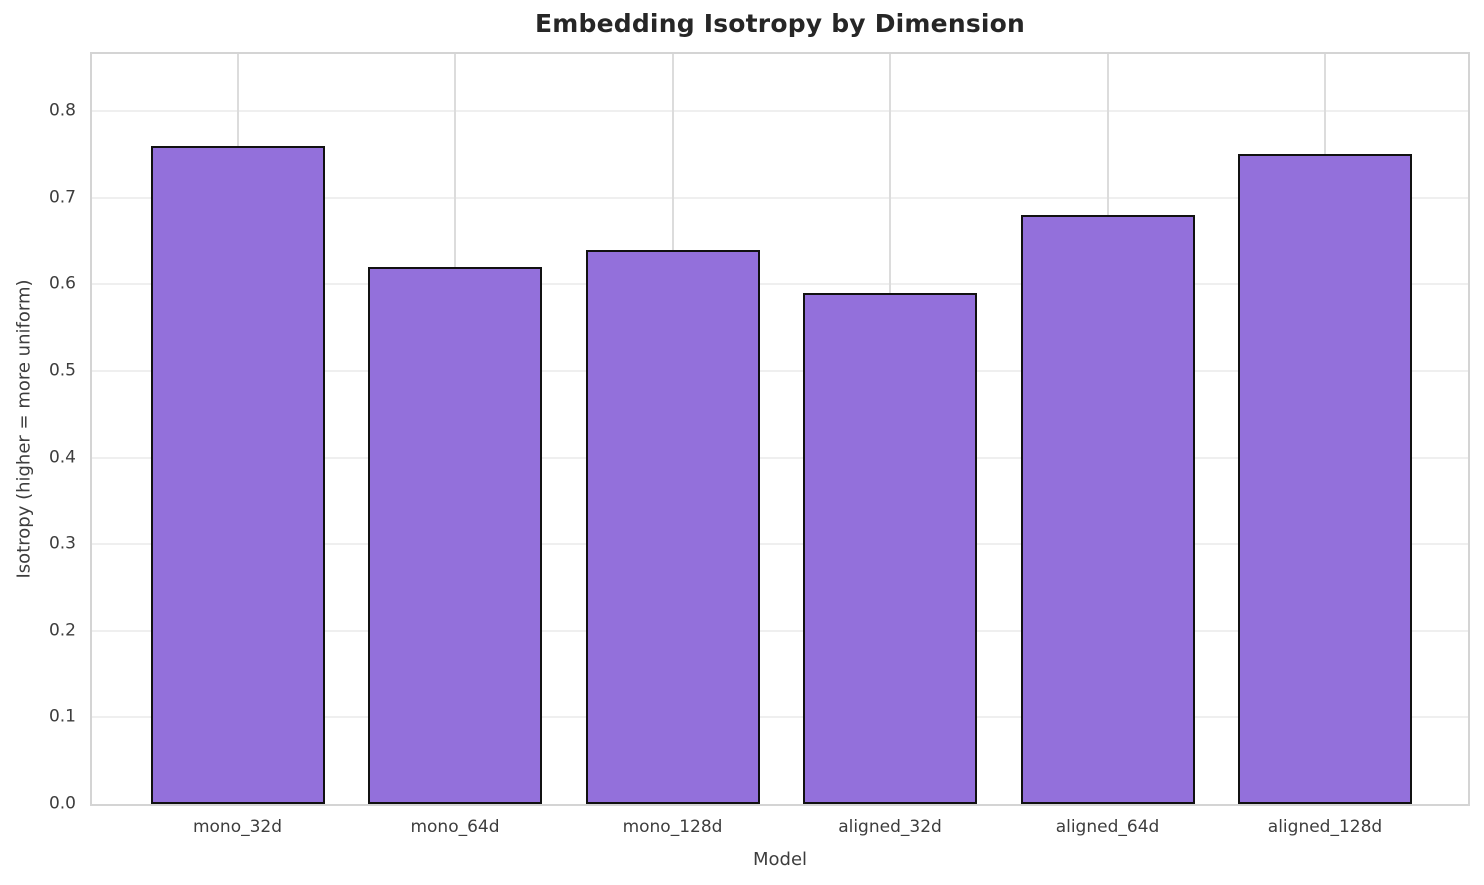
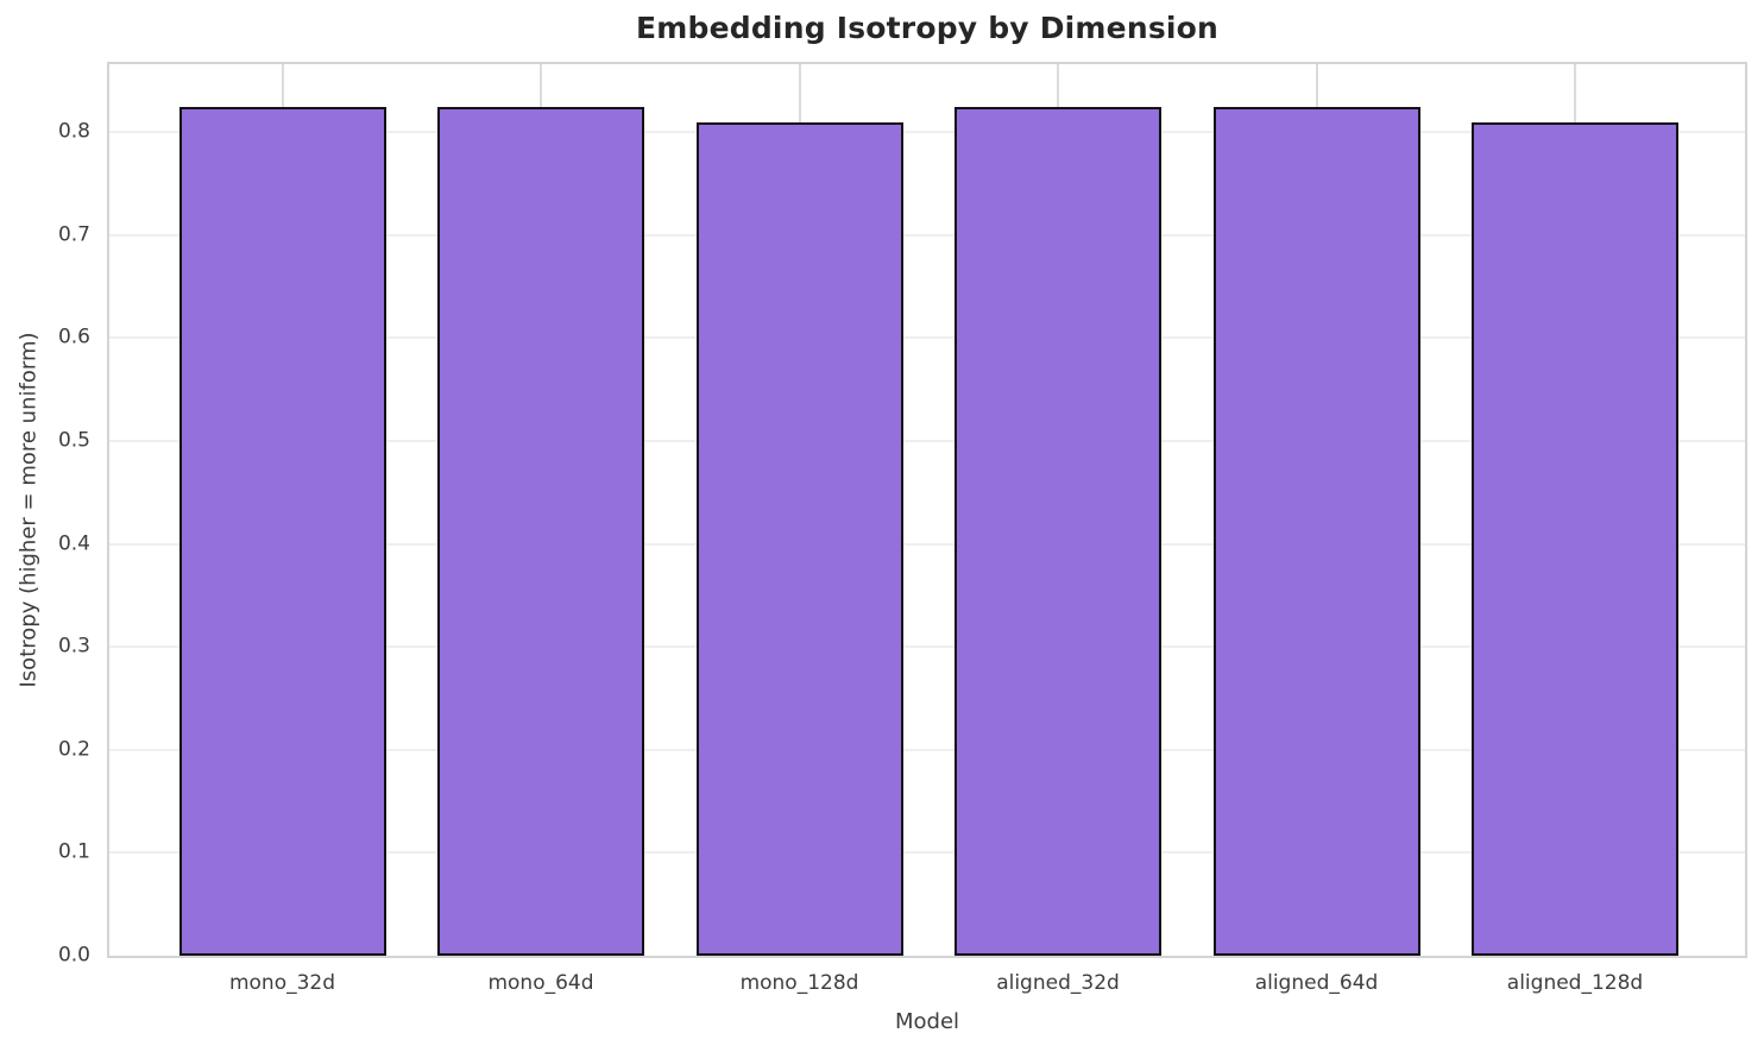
mono_32d: 0.76 -> 0.82
mono_64d: 0.62 -> 0.82
mono_128d: 0.64 -> 0.81
aligned_32d: 0.59 -> 0.82
aligned_64d: 0.68 -> 0.82
aligned_128d: 0.75 -> 0.81
